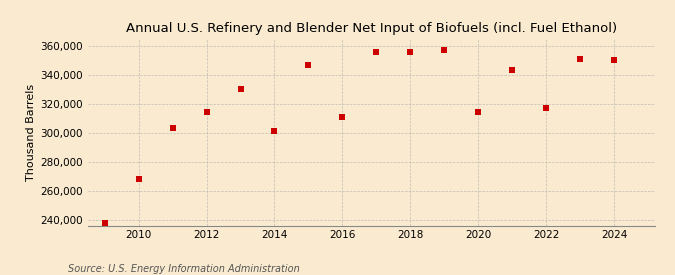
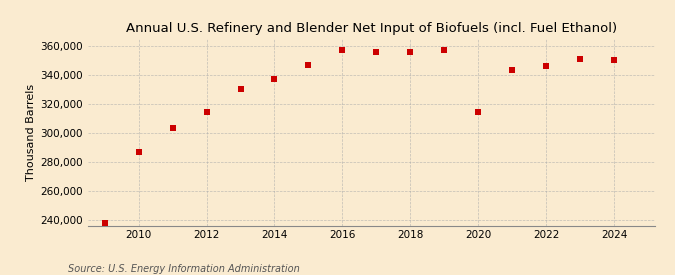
2010: 268,000 -> 287,000
2014: 301,000 -> 337,000
2016: 311,000 -> 357,000
2022: 317,000 -> 346,000
